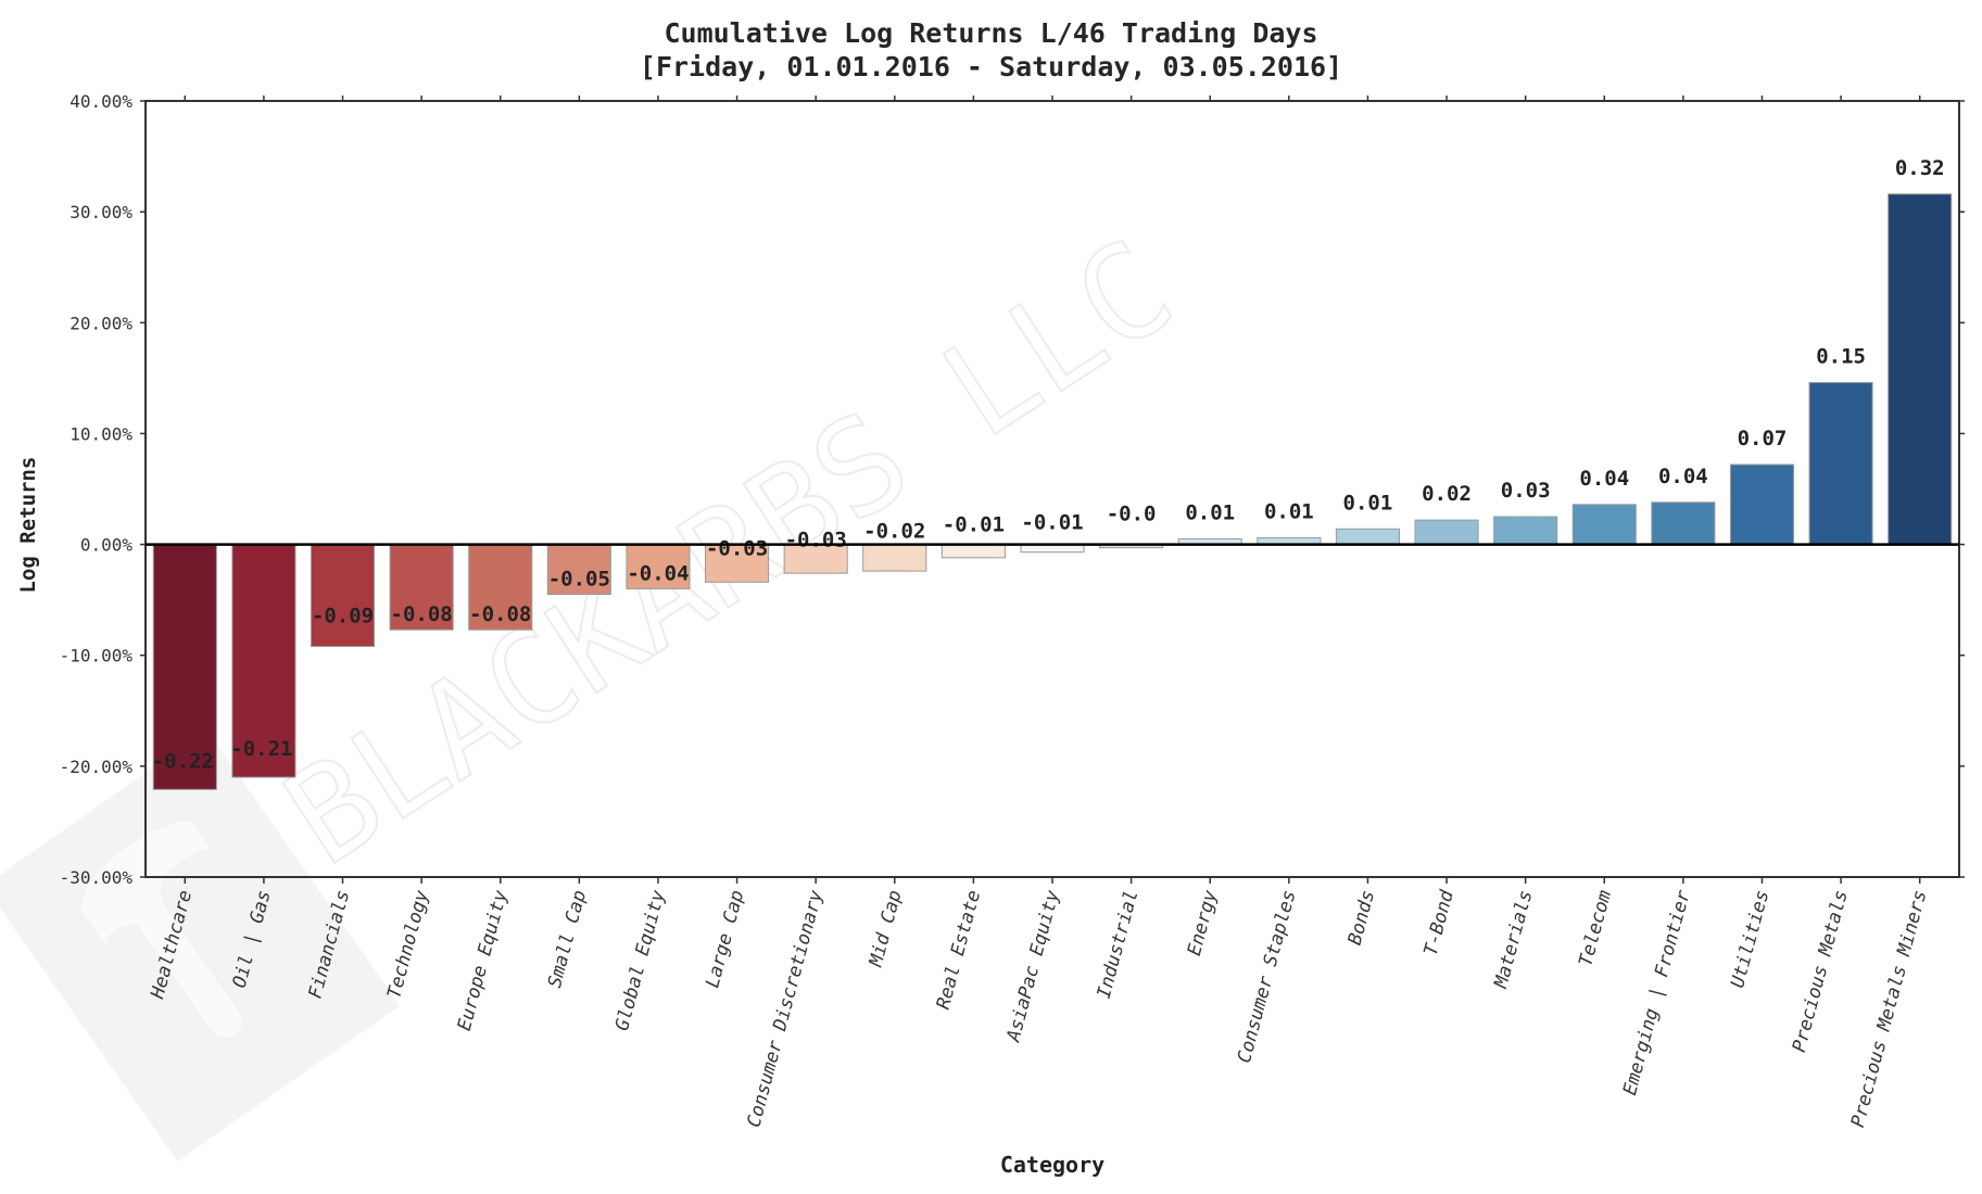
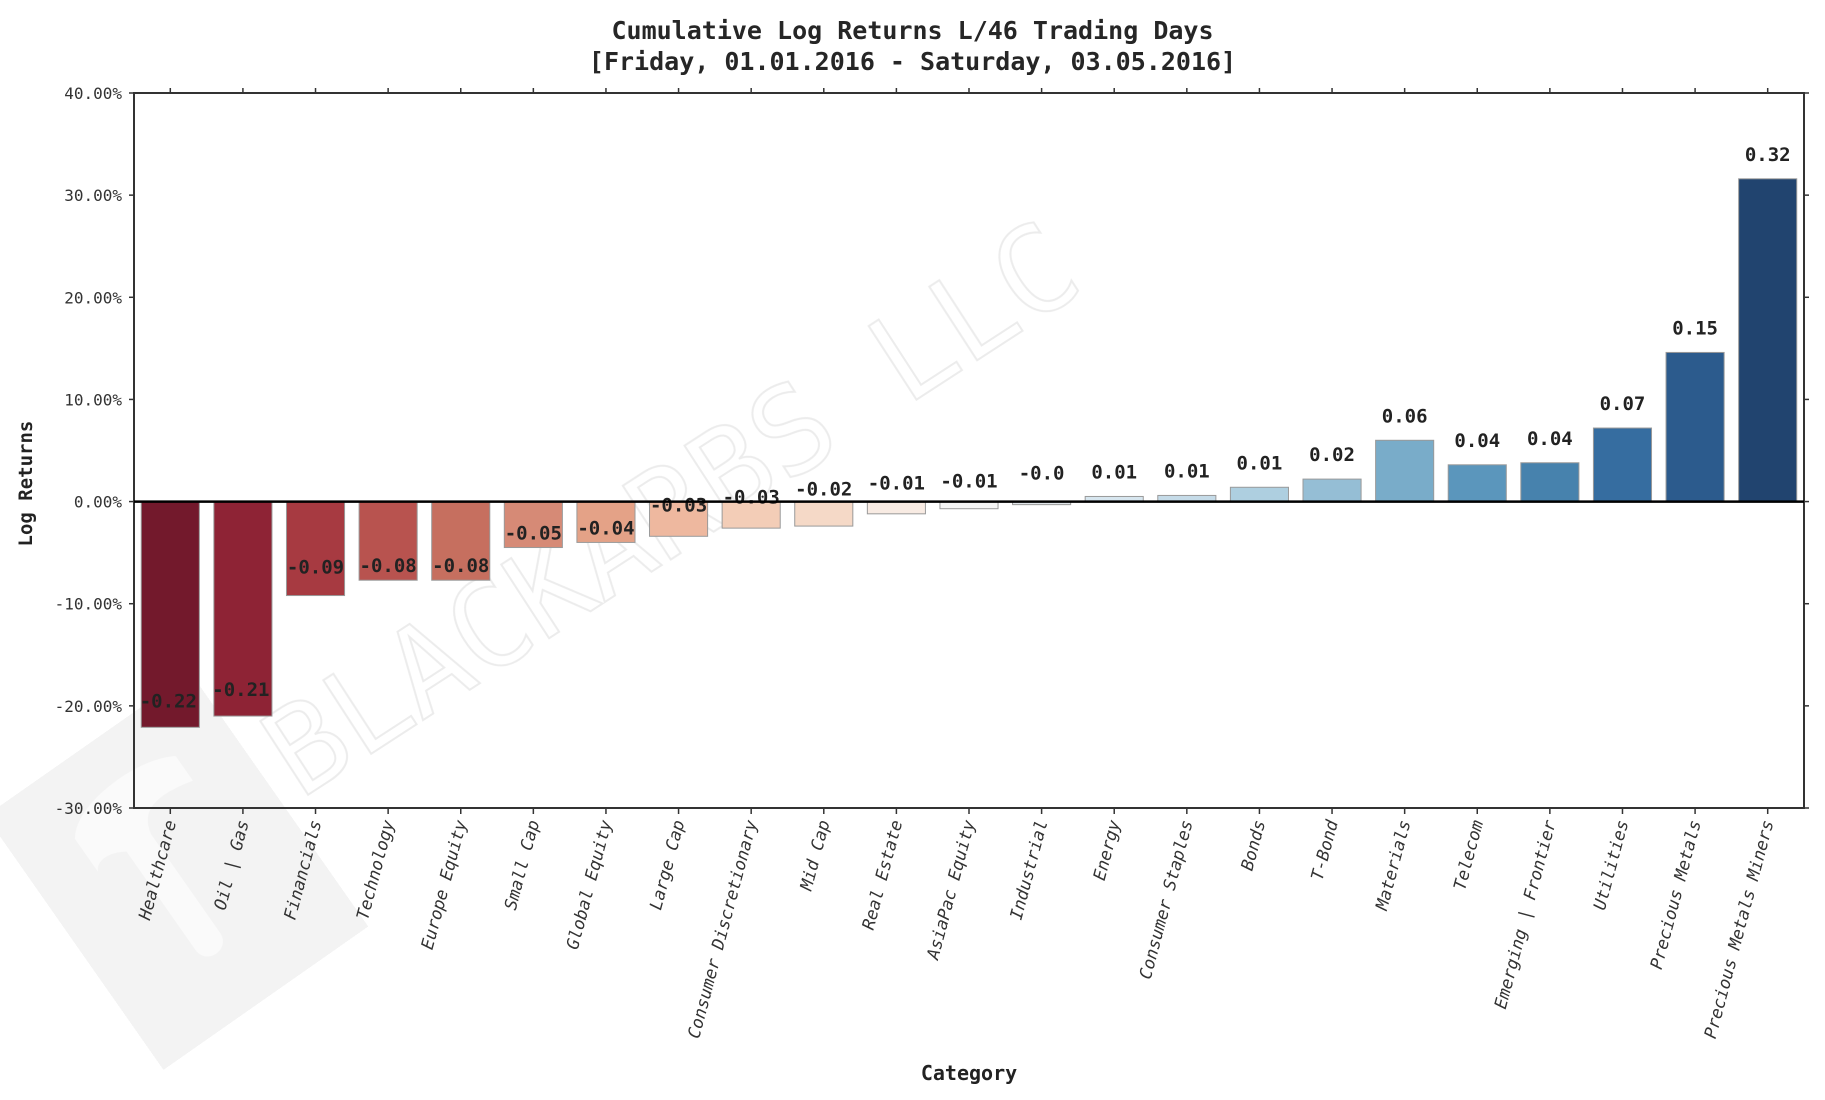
Materials: 0.03 -> 0.06
